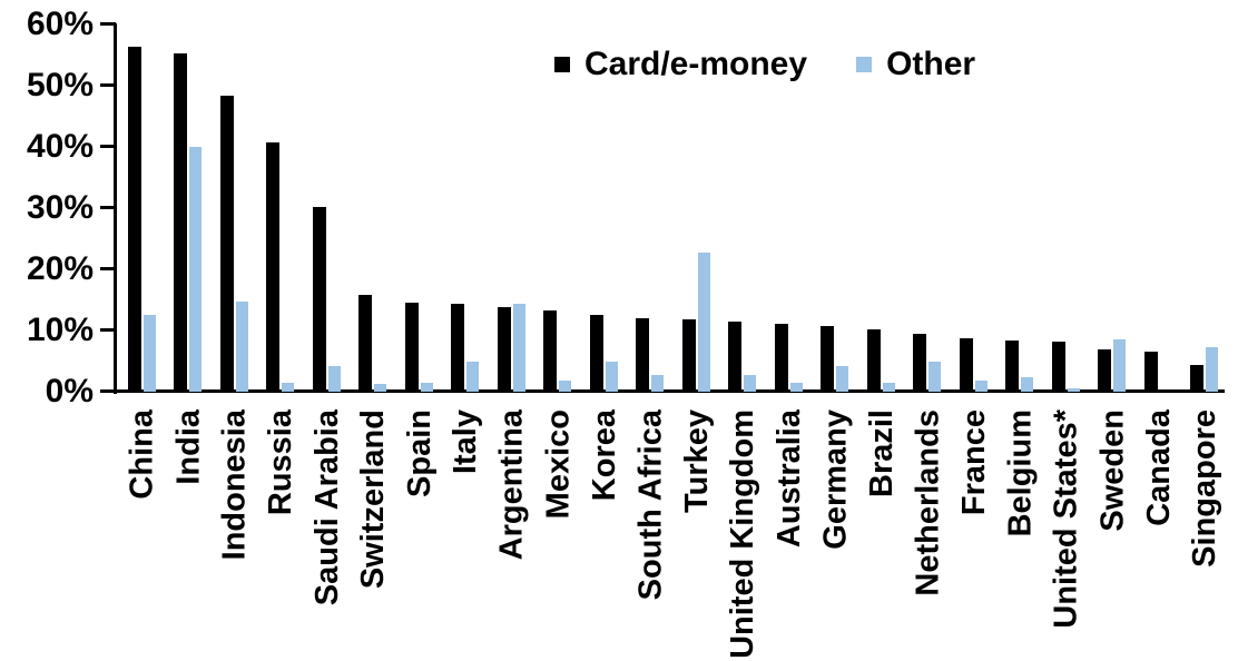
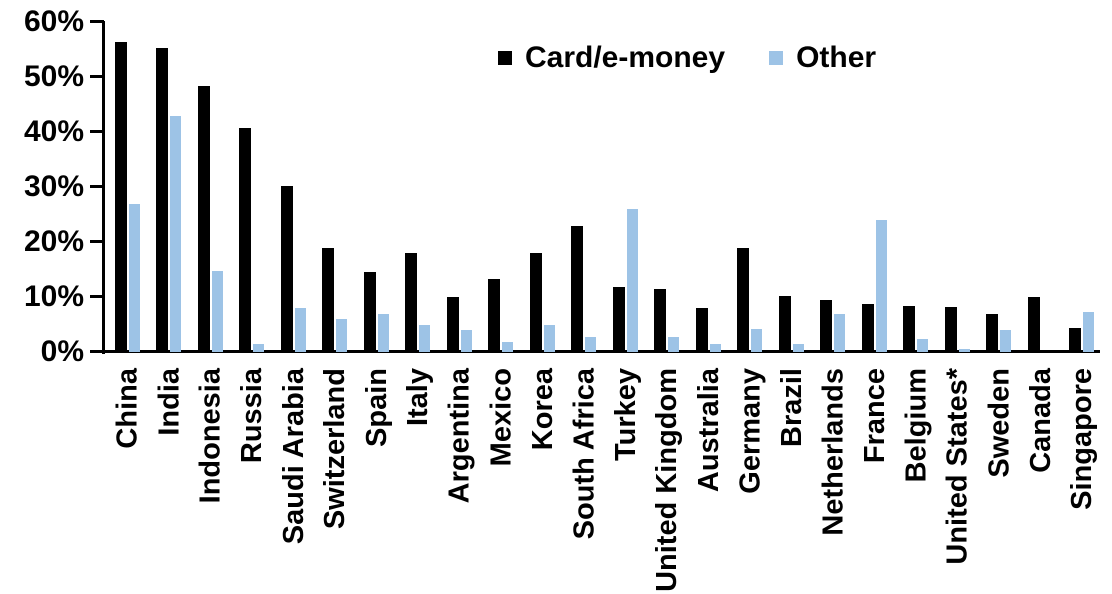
Other/China: 13% -> 27%
Other/India: 40% -> 43%
Other/Saudi Arabia: 4% -> 8%
Card/e-money/Switzerland: 16% -> 19%
Other/Switzerland: 1% -> 6%
Other/Spain: 2% -> 7%
Card/e-money/Italy: 14% -> 18%
Card/e-money/Argentina: 14% -> 10%
Other/Argentina: 14% -> 4%
Card/e-money/Korea: 12% -> 18%
Card/e-money/South Africa: 12% -> 23%
Other/Turkey: 23% -> 26%
Card/e-money/Australia: 11% -> 8%
Card/e-money/Germany: 11% -> 19%
Other/Netherlands: 5% -> 7%
Other/France: 2% -> 24%
Other/Sweden: 8% -> 4%
Card/e-money/Canada: 6% -> 10%
